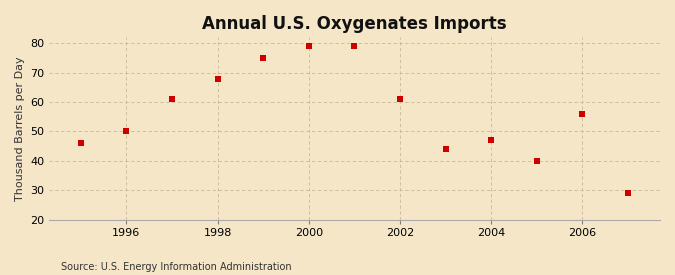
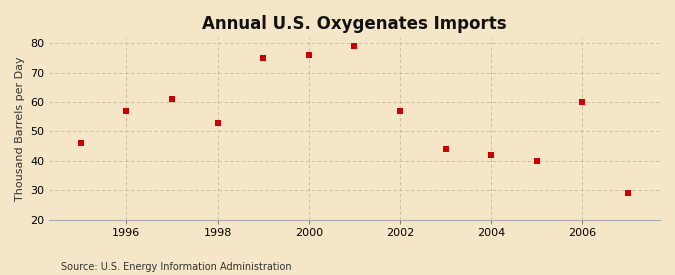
1996: 50 -> 57
1998: 68 -> 53
2000: 79 -> 76
2002: 61 -> 57
2004: 47 -> 42
2006: 56 -> 60
